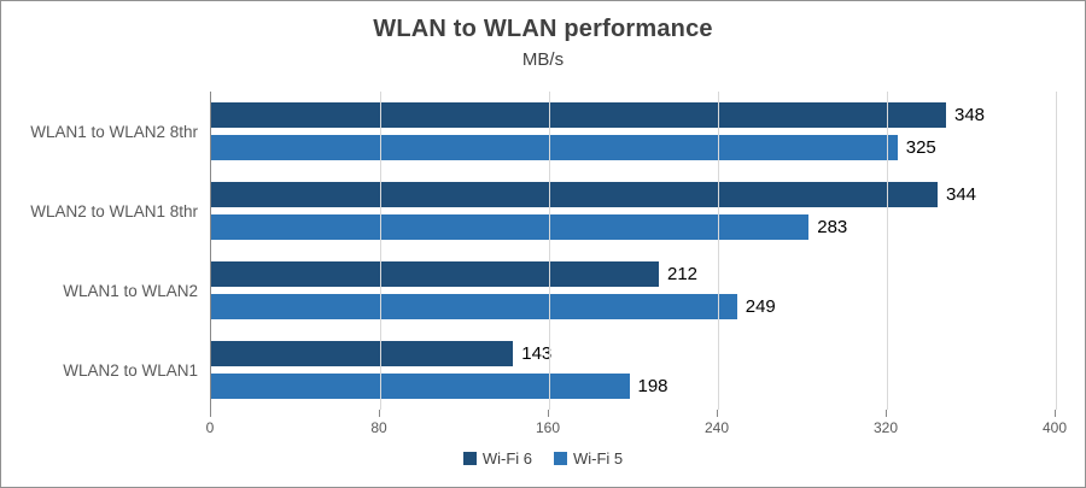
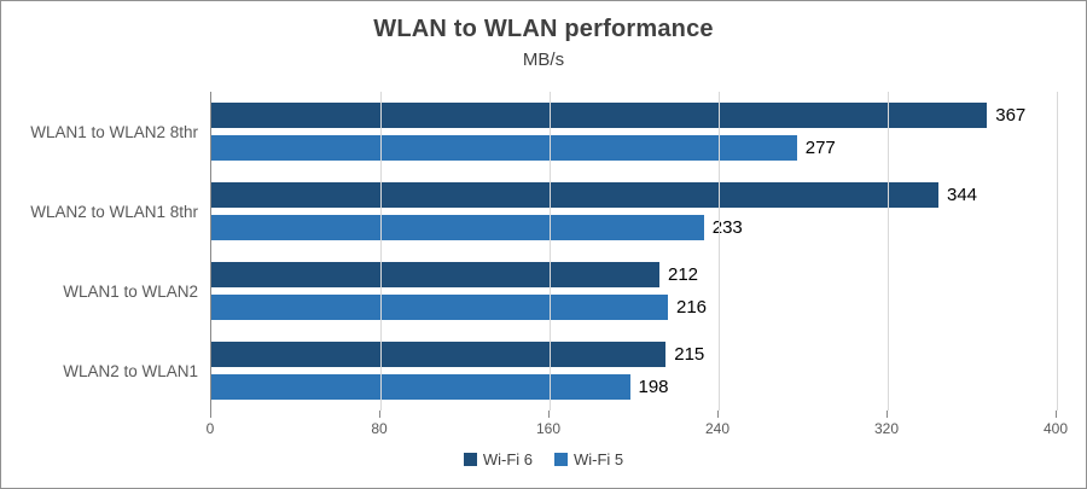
Wi-Fi 6/WLAN1 to WLAN2 8thr: 348 -> 367
Wi-Fi 5/WLAN1 to WLAN2 8thr: 325 -> 277
Wi-Fi 5/WLAN2 to WLAN1 8thr: 283 -> 233
Wi-Fi 5/WLAN1 to WLAN2: 249 -> 216
Wi-Fi 6/WLAN2 to WLAN1: 143 -> 215
